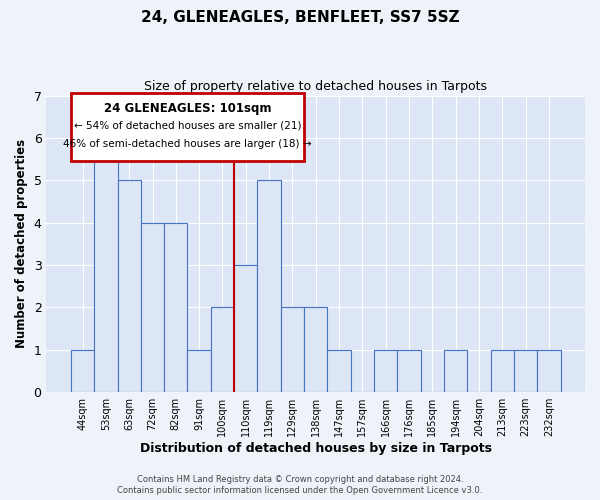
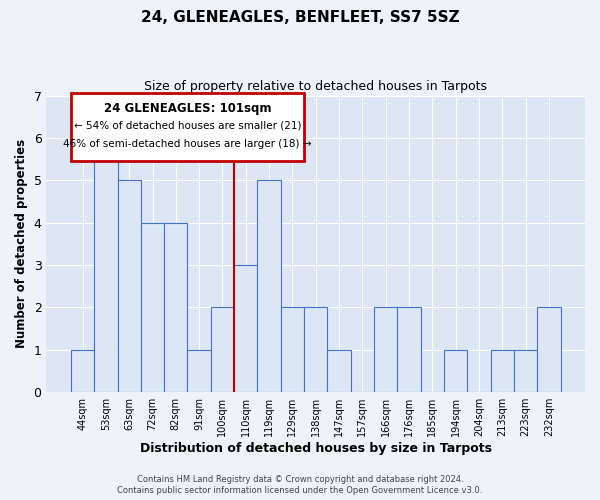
166sqm: 1 -> 2
176sqm: 1 -> 2
232sqm: 1 -> 2
